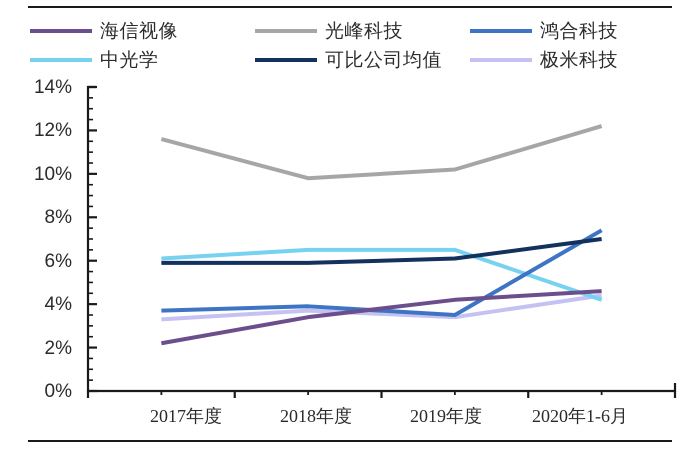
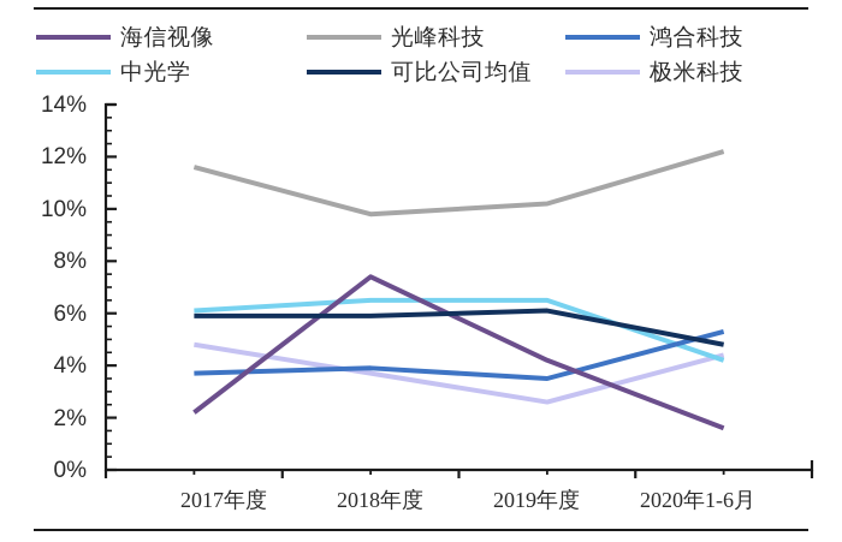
极米科技/2017年度: 3.3% -> 4.8%
海信视像/2018年度: 3.4% -> 7.4%
极米科技/2019年度: 3.4% -> 2.6%
海信视像/2020年1-6月: 4.6% -> 1.6%
鸿合科技/2020年1-6月: 7.4% -> 5.3%
可比公司均值/2020年1-6月: 7.0% -> 4.8%
